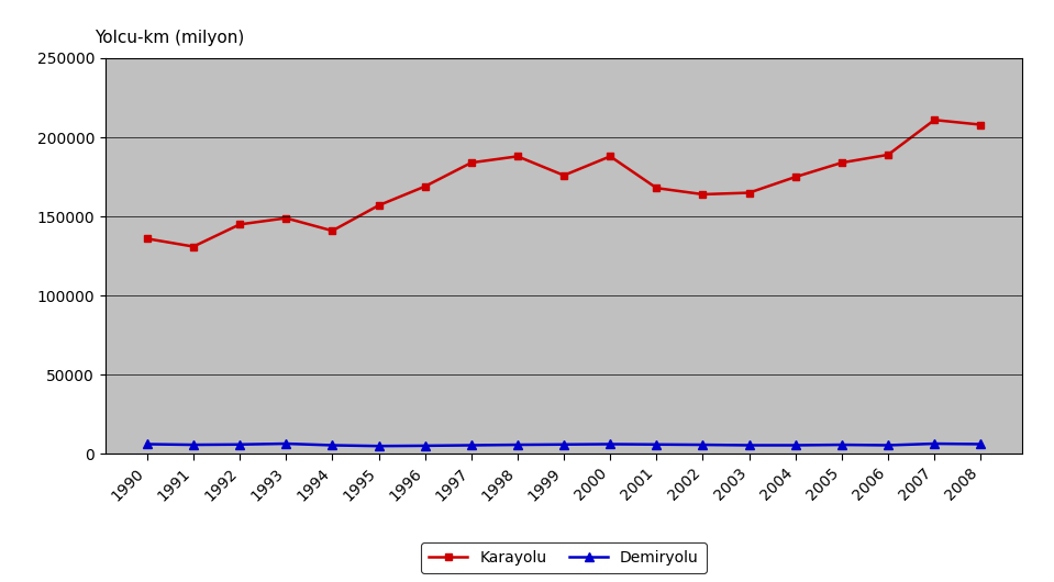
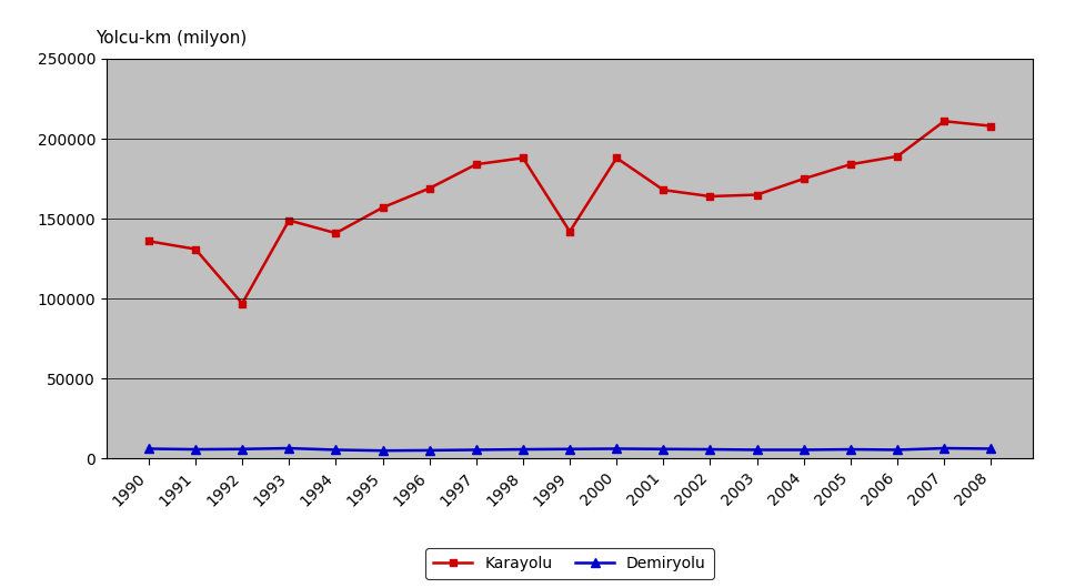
Karayolu/1992: 145000 -> 97000
Karayolu/1999: 176000 -> 142000
